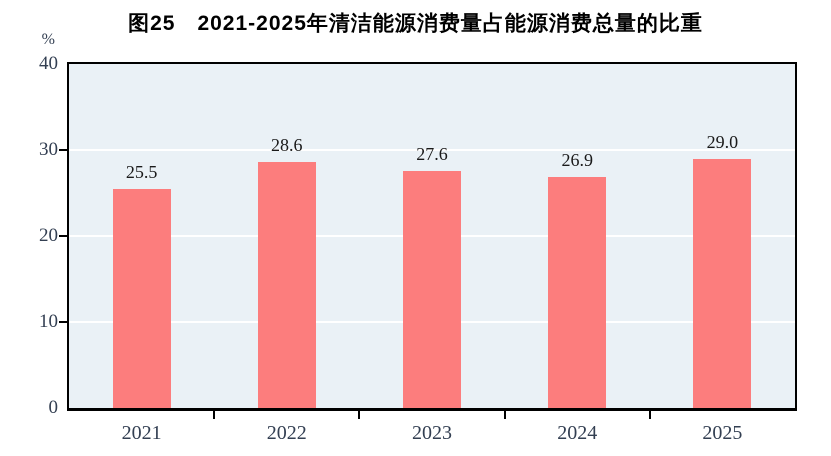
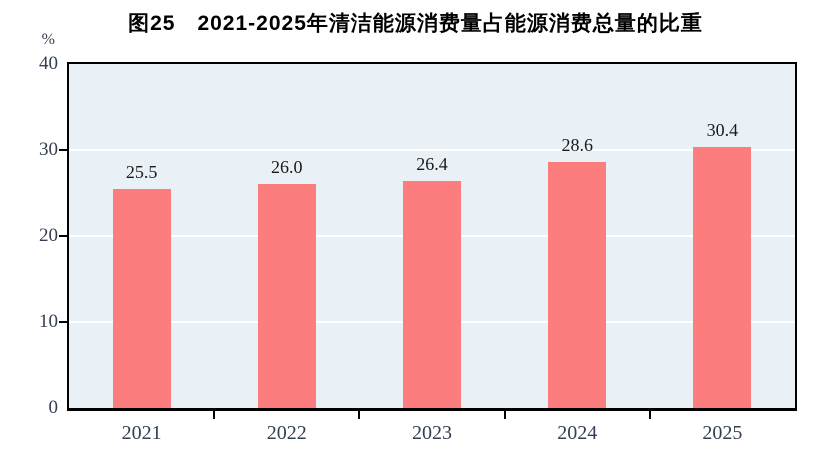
2022: 28.6 -> 26.0
2023: 27.6 -> 26.4
2024: 26.9 -> 28.6
2025: 29.0 -> 30.4
